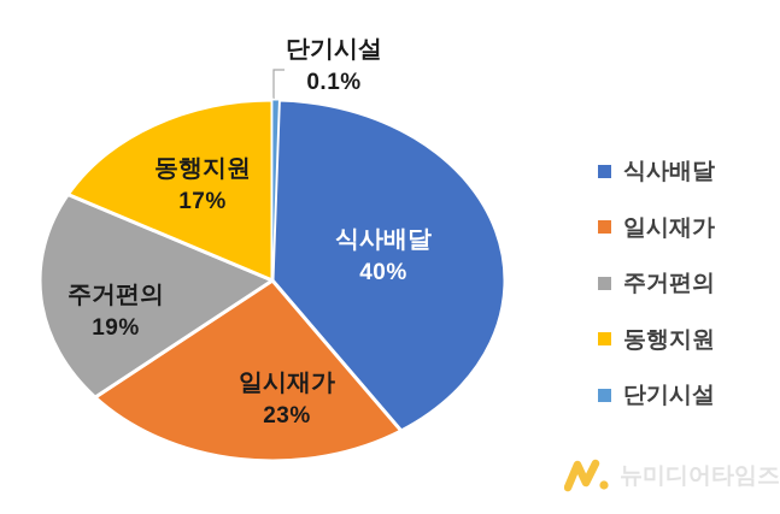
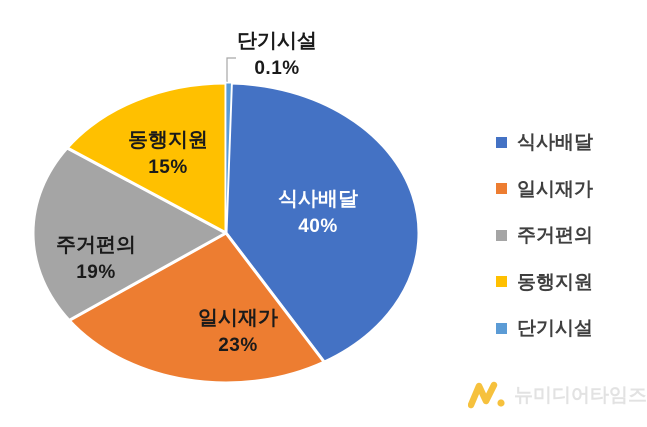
동행지원: 17% -> 15%
